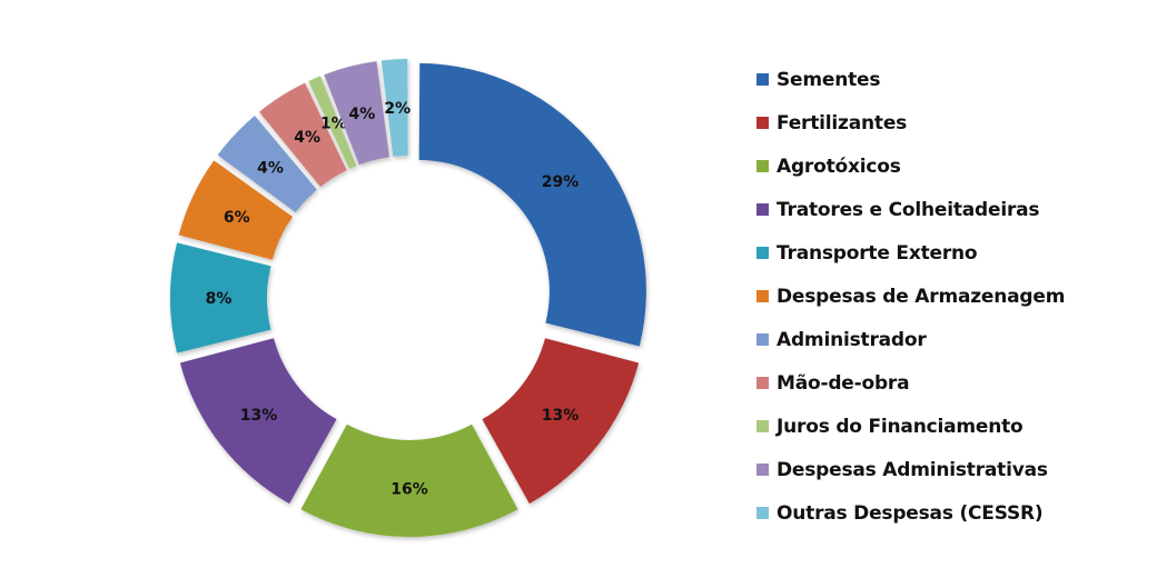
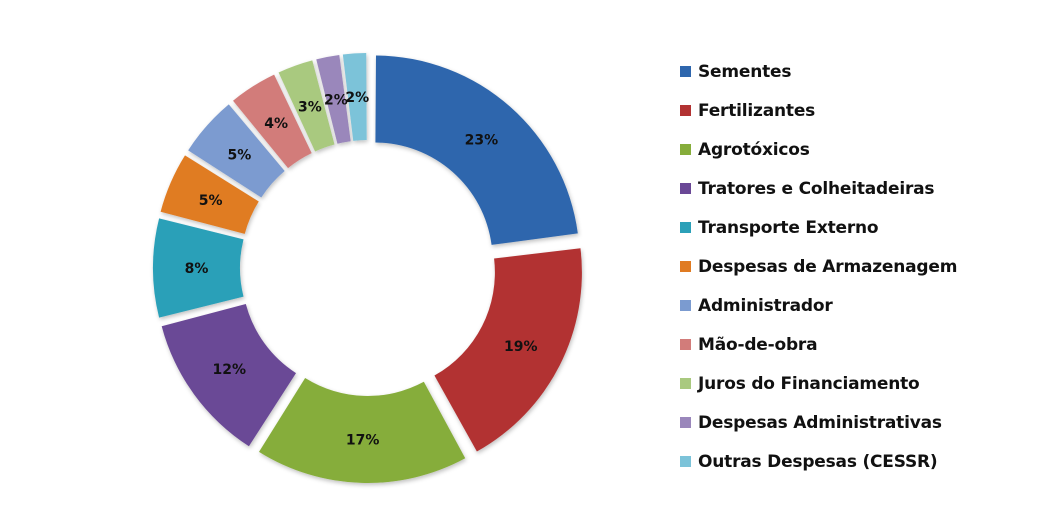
Sementes: 29% -> 23%
Fertilizantes: 13% -> 19%
Agrotóxicos: 16% -> 17%
Tratores e Colheitadeiras: 13% -> 12%
Despesas de Armazenagem: 6% -> 5%
Administrador: 4% -> 5%
Juros do Financiamento: 1% -> 3%
Despesas Administrativas: 4% -> 2%
